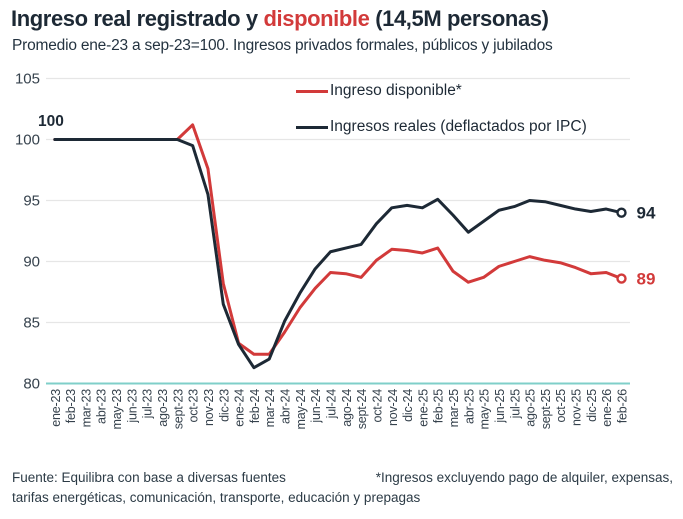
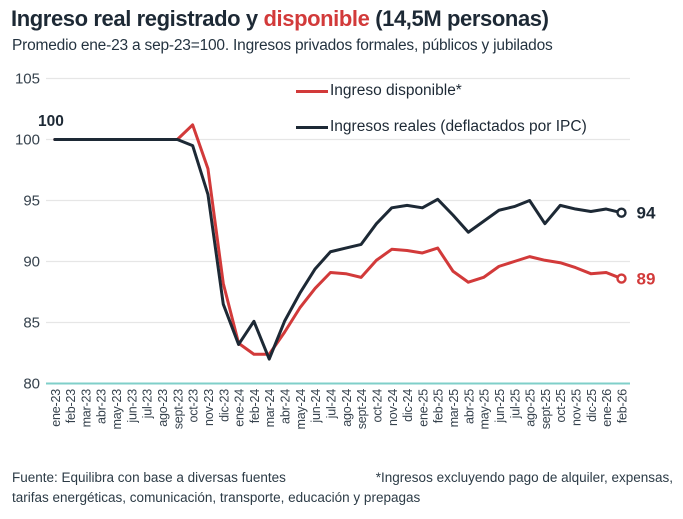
Ingresos reales (deflactados por IPC)/feb-24: 81.3 -> 85.1
Ingresos reales (deflactados por IPC)/sept-25: 94.9 -> 93.1
